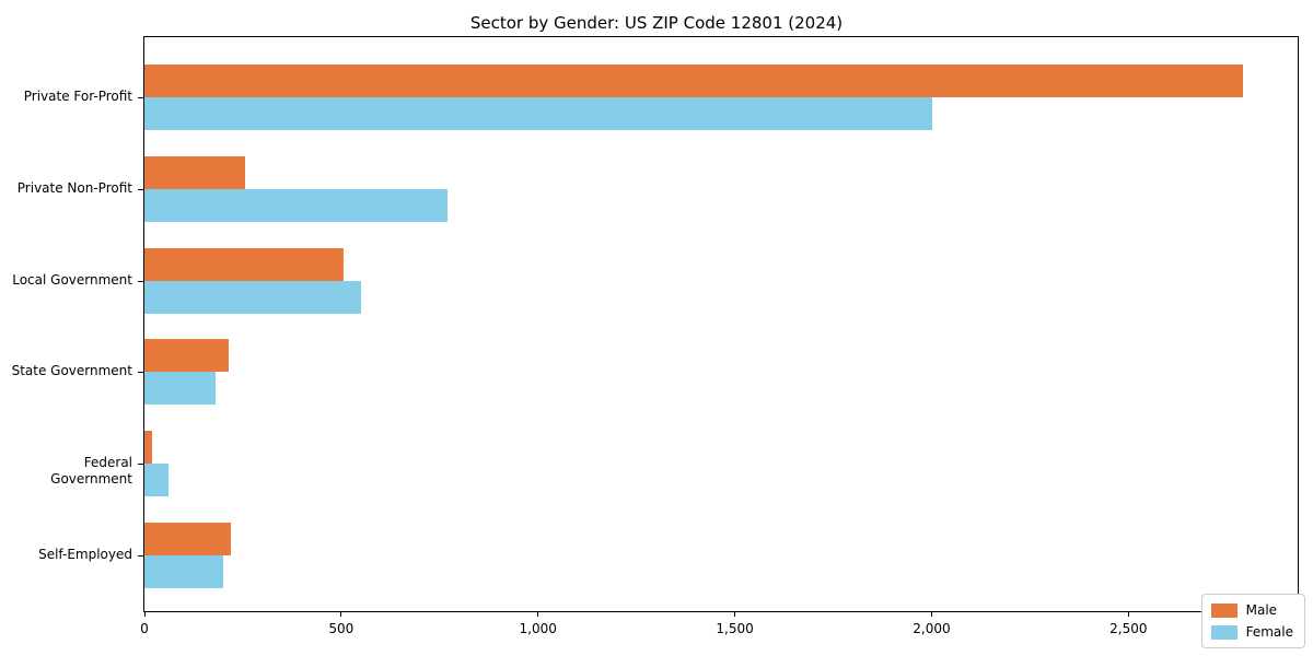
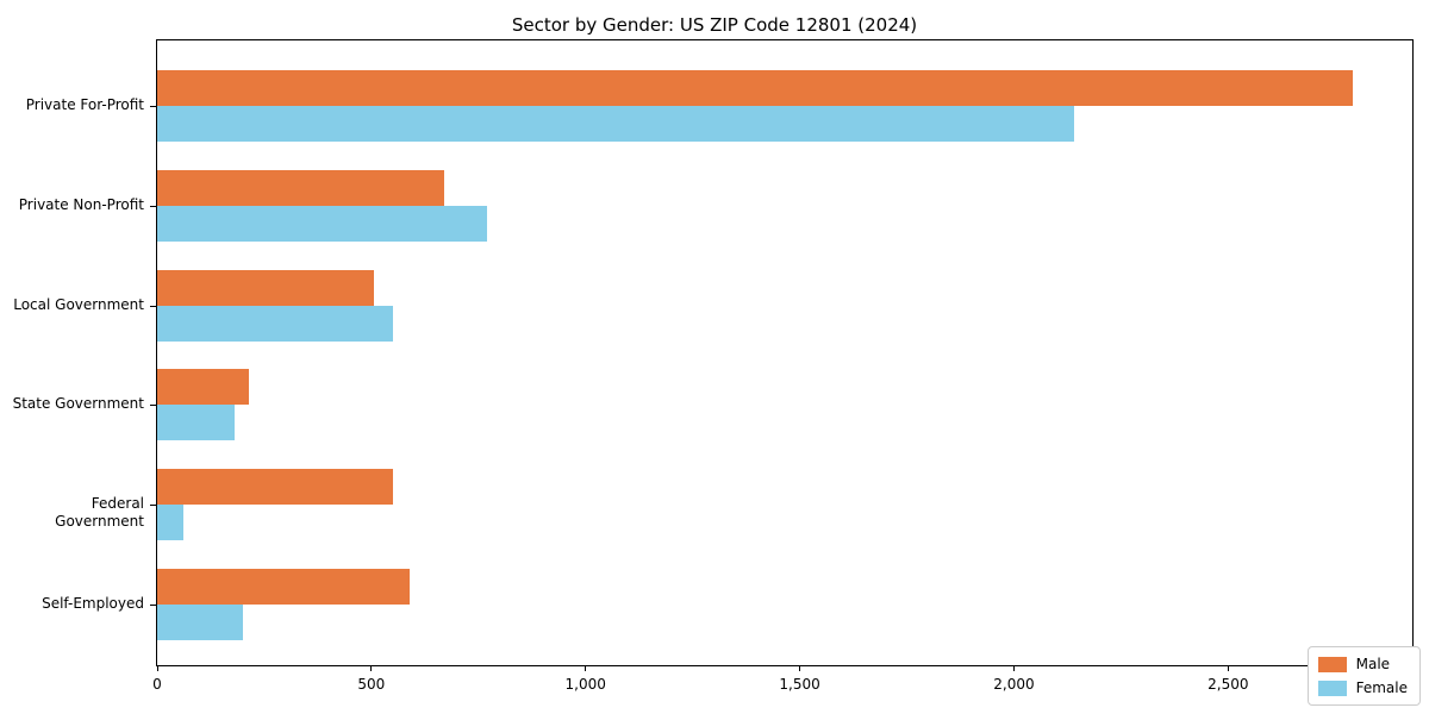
Female/Private For-Profit: 2000 -> 2140
Male/Private Non-Profit: 260 -> 670
Male/Federal Government: 20 -> 550
Male/Self-Employed: 220 -> 590
